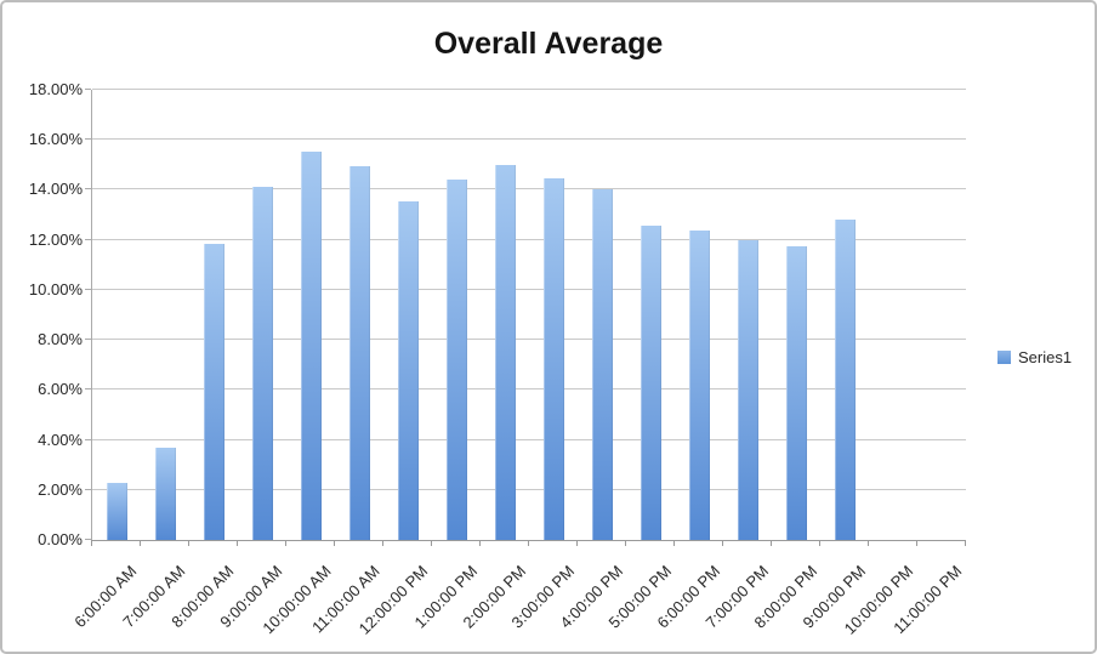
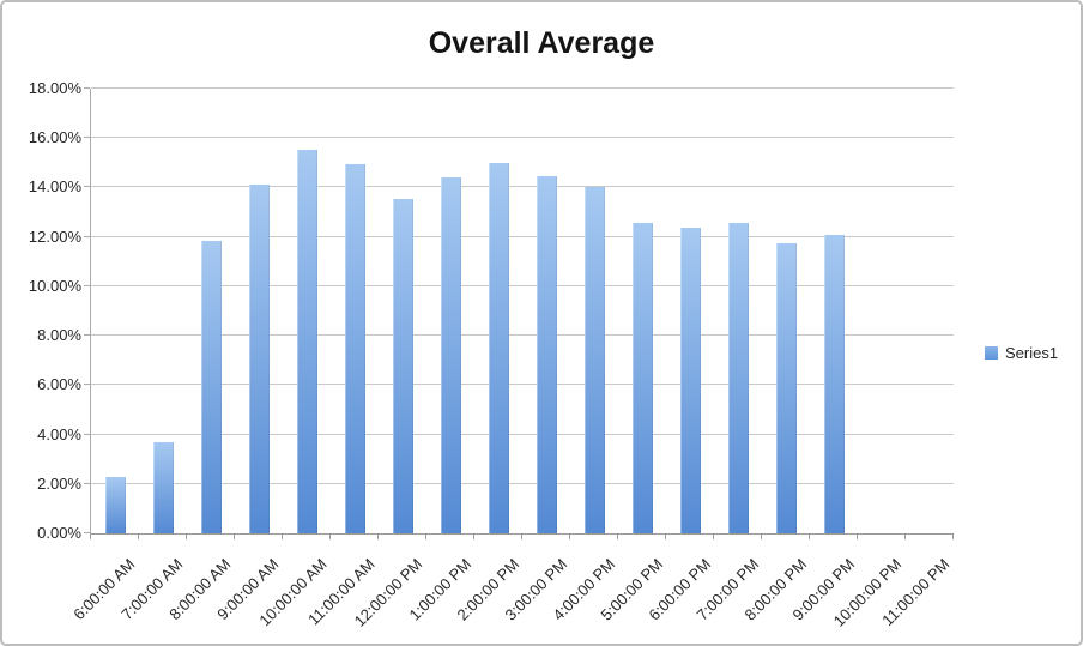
7:00:00 PM: 12.0% -> 12.6%
9:00:00 PM: 12.8% -> 12.1%
